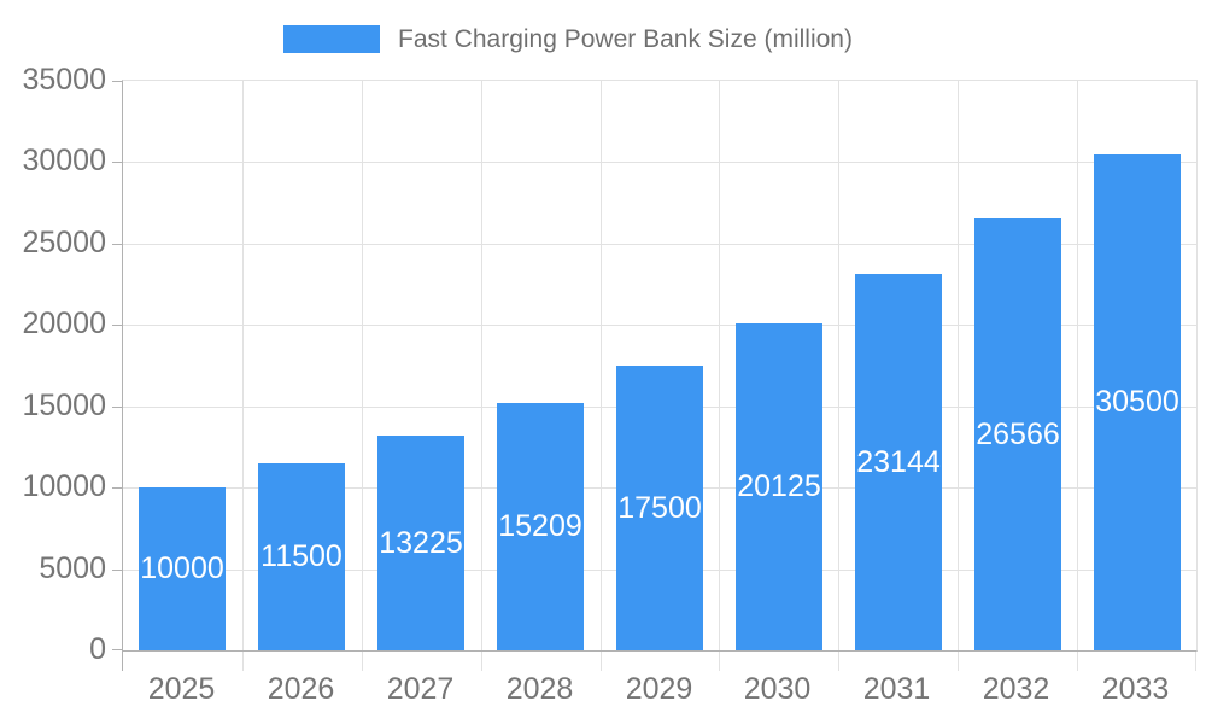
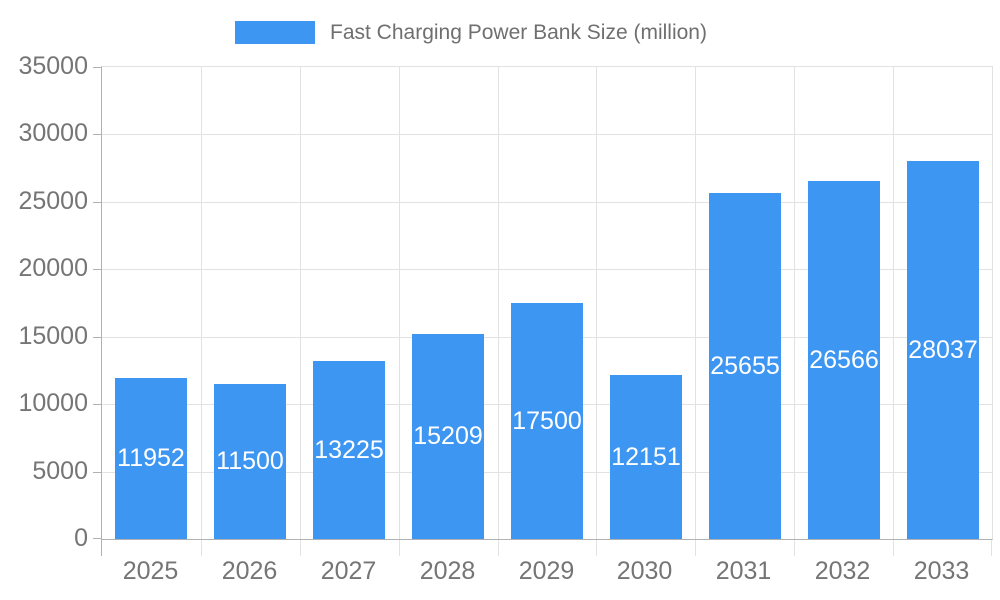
2025: 10000 -> 11952
2030: 20125 -> 12151
2031: 23144 -> 25655
2033: 30500 -> 28037
